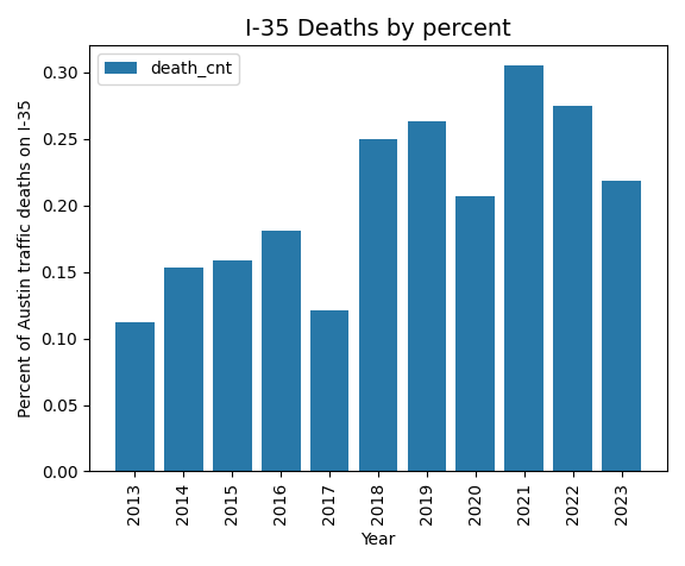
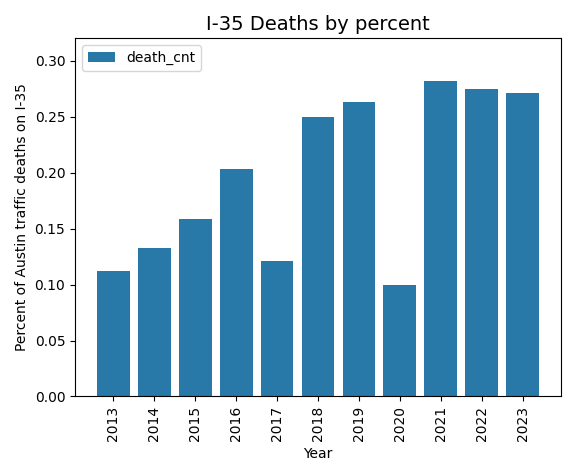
2014: 0.153 -> 0.133
2016: 0.181 -> 0.203
2020: 0.207 -> 0.100
2021: 0.305 -> 0.282
2023: 0.218 -> 0.271
